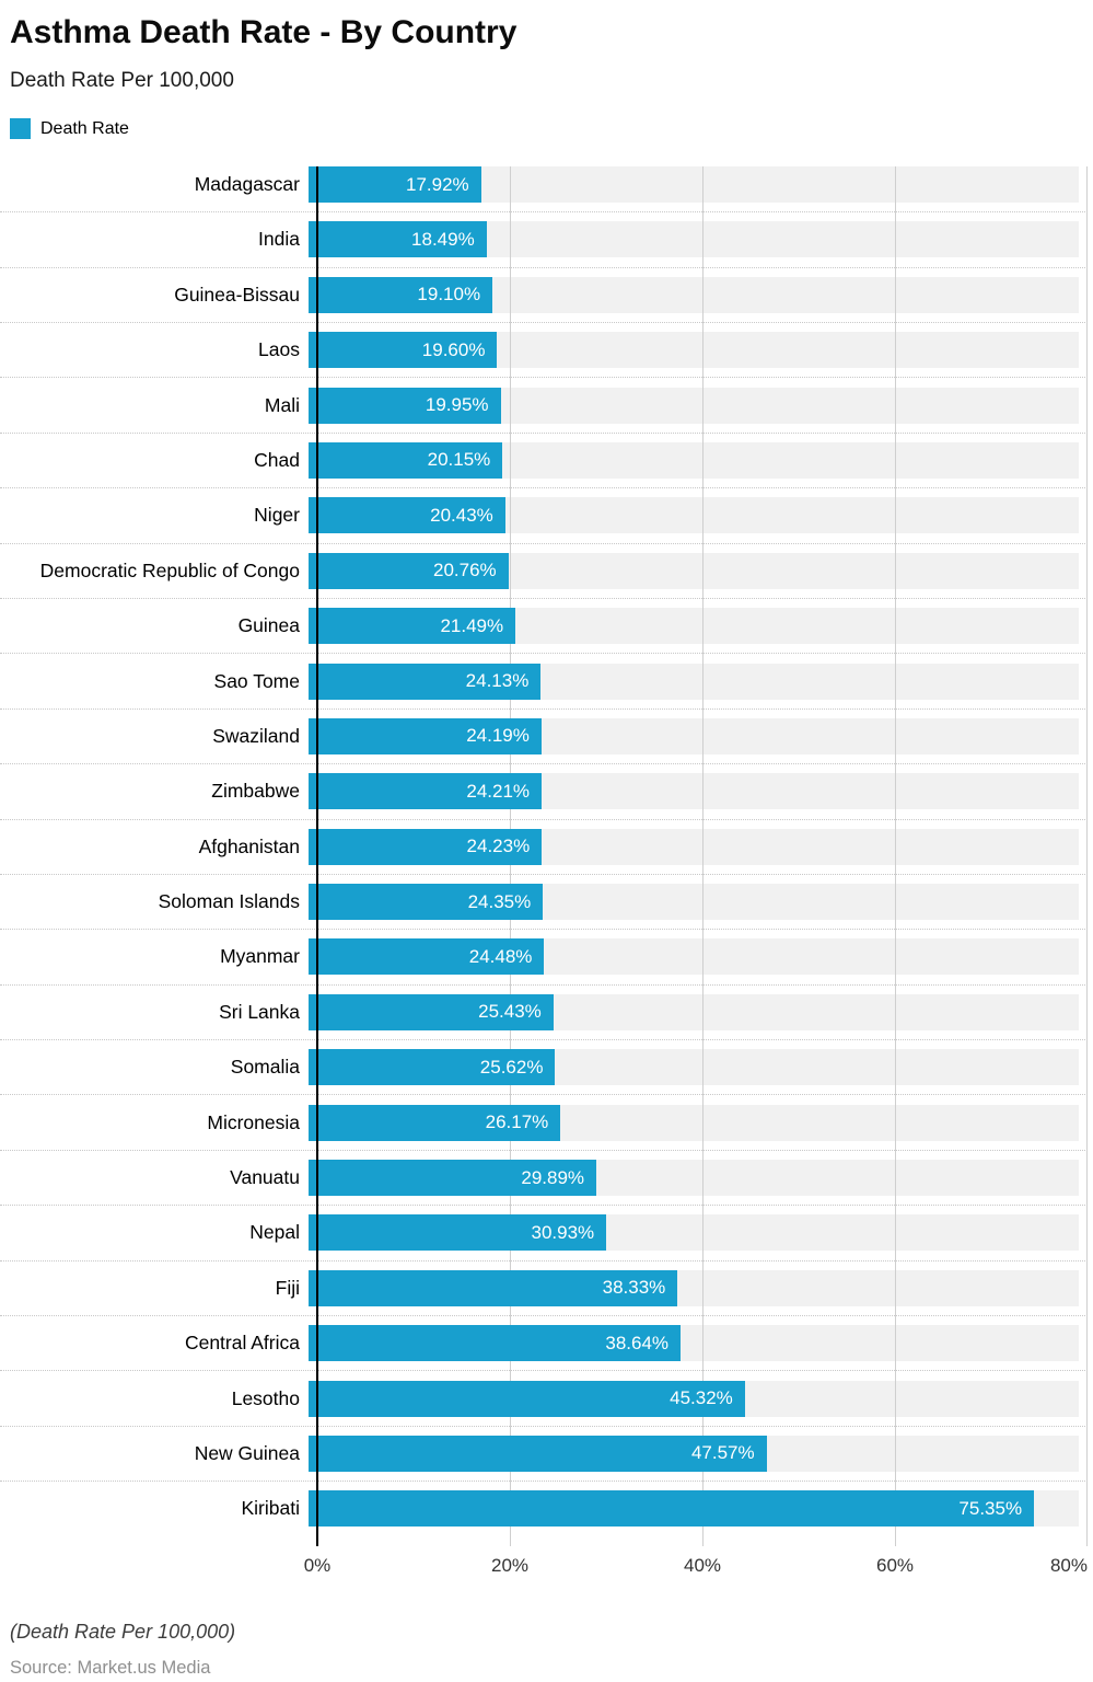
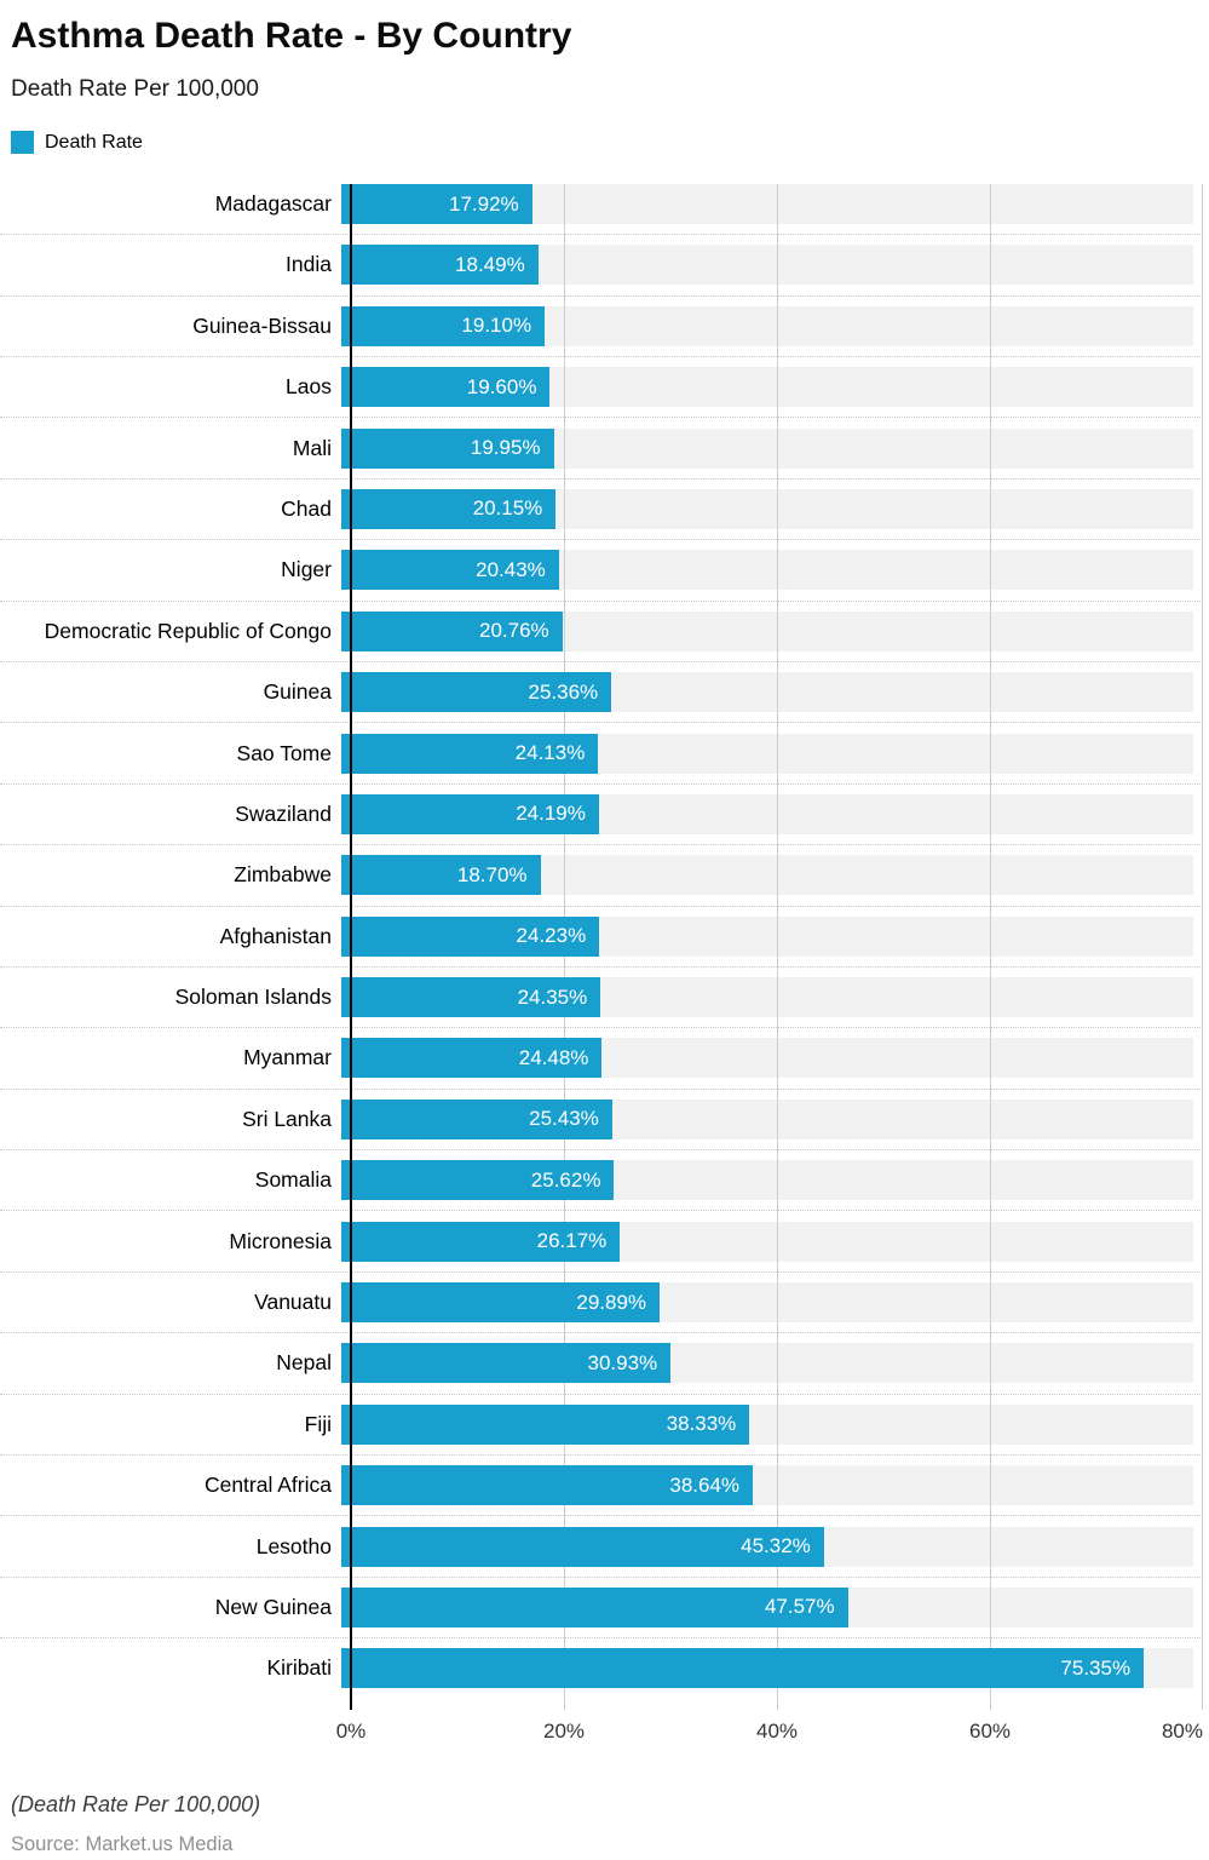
Guinea: 21.49% -> 25.36%
Zimbabwe: 24.21% -> 18.70%
